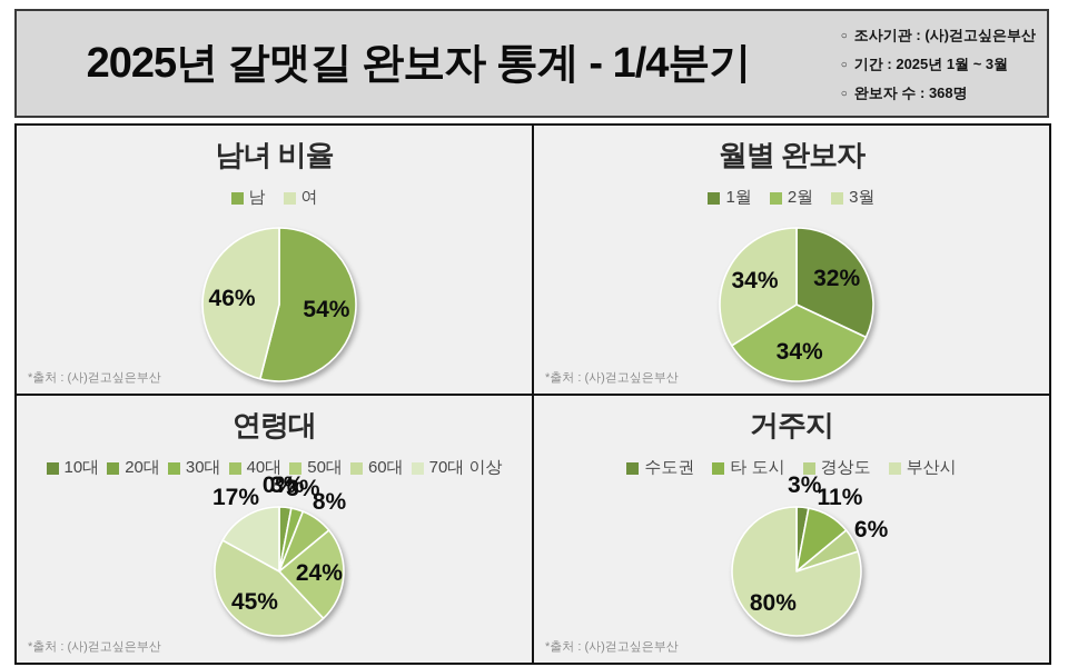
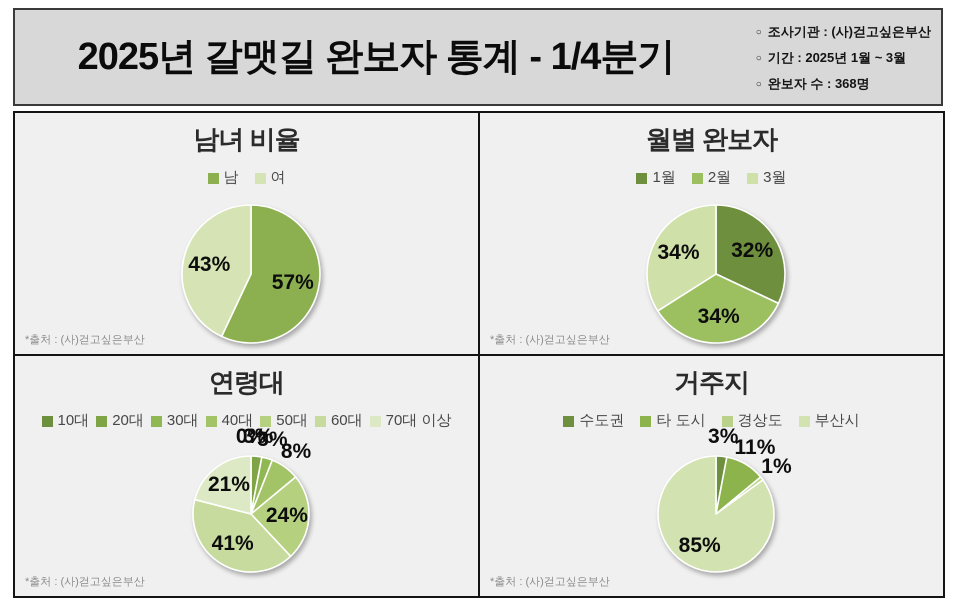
남녀 비율/남: 54% -> 57%
남녀 비율/여: 46% -> 43%
연령대/60대: 45% -> 41%
연령대/70대 이상: 17% -> 21%
거주지/경상도: 6% -> 1%
거주지/부산시: 80% -> 85%
